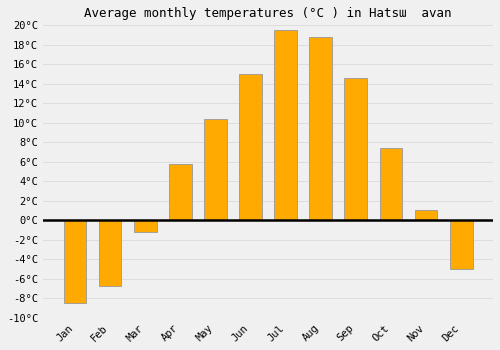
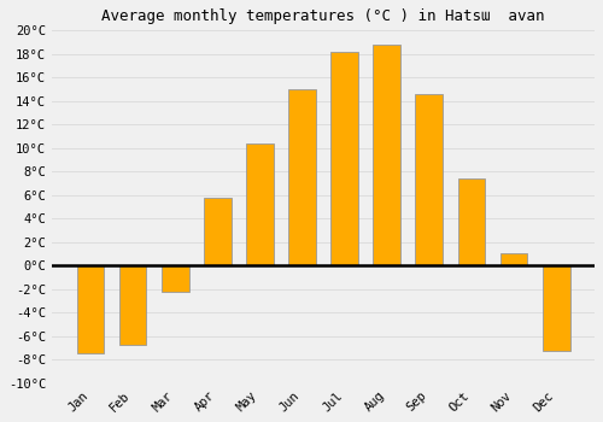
Jan: -8.5°C -> -7.4°C
Mar: -1.2°C -> -2.2°C
Jul: 19.5°C -> 18.2°C
Dec: -5.0°C -> -7.2°C
